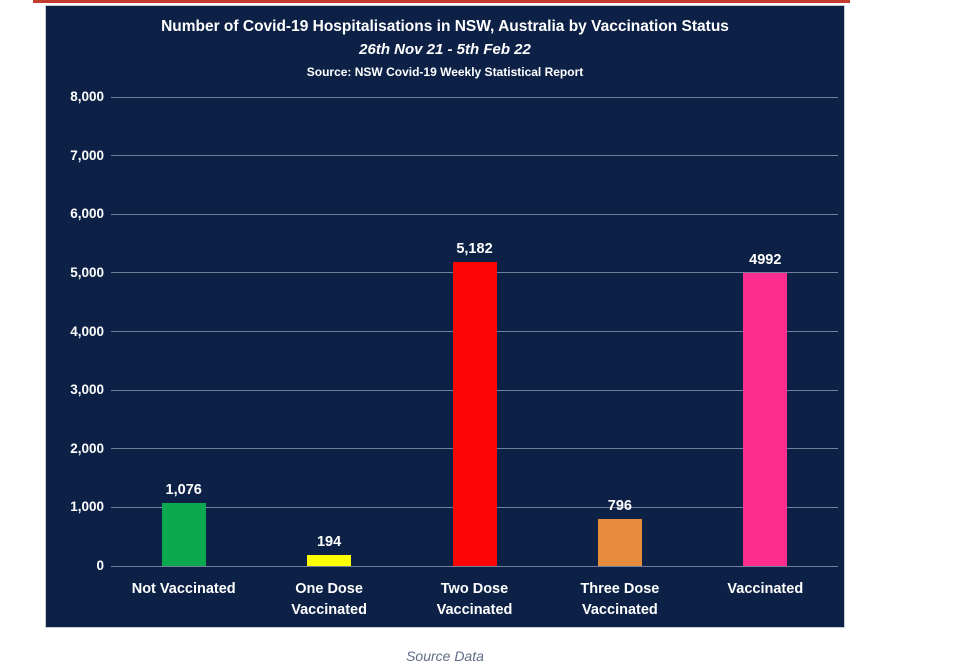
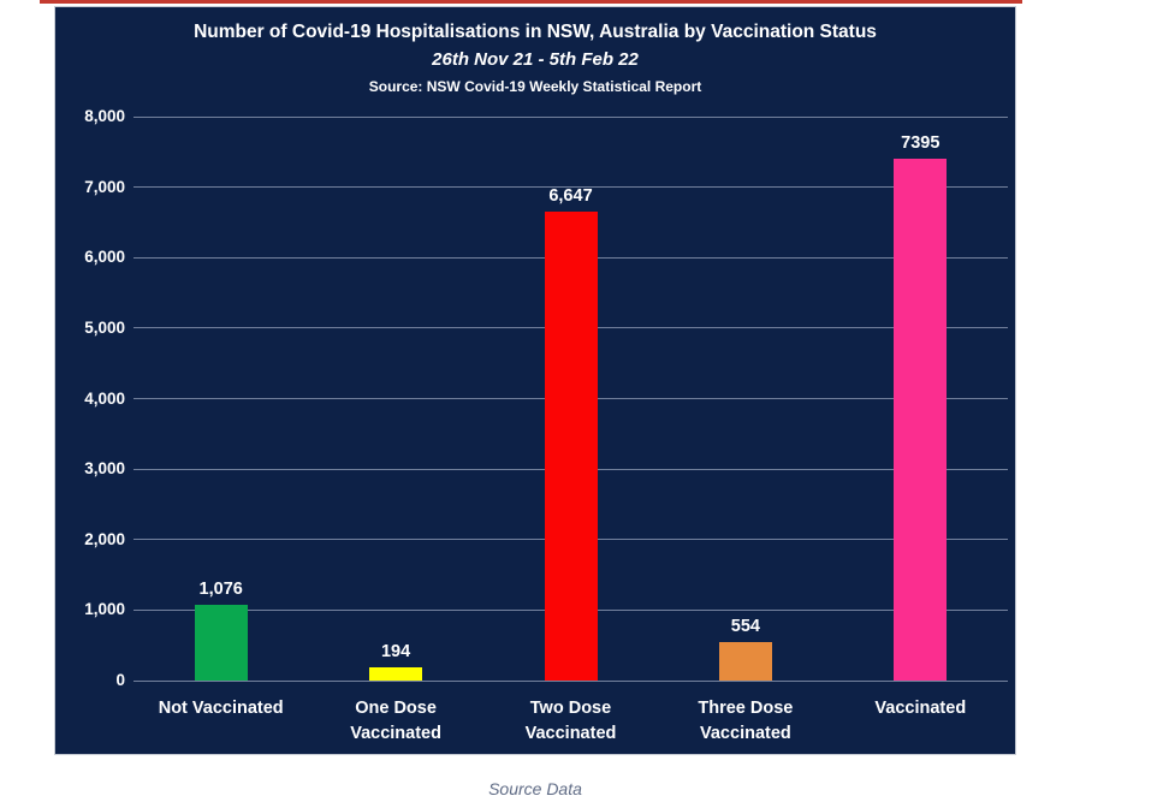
Two Dose Vaccinated: 5,182 -> 6,647
Three Dose Vaccinated: 796 -> 554
Vaccinated: 4992 -> 7395
